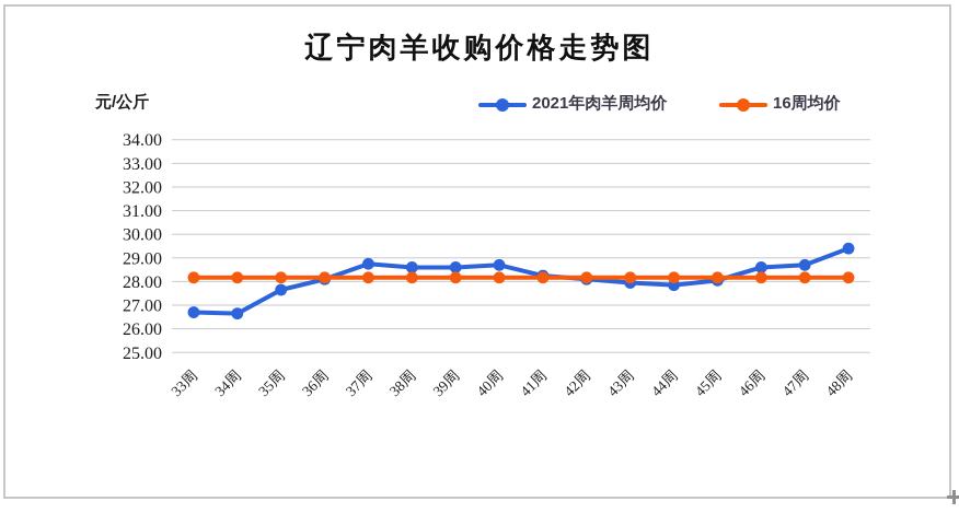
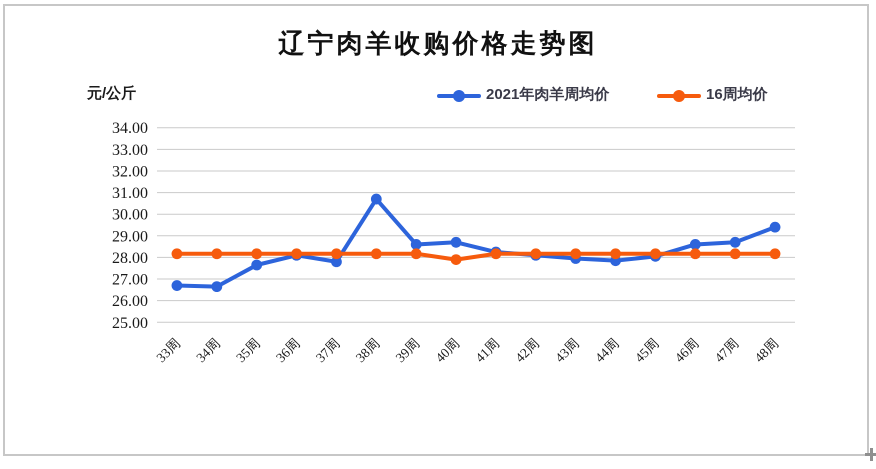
2021年肉羊周均价/37周: 28.8 -> 27.8
2021年肉羊周均价/38周: 28.6 -> 30.7
16周均价/40周: 28.2 -> 27.9
